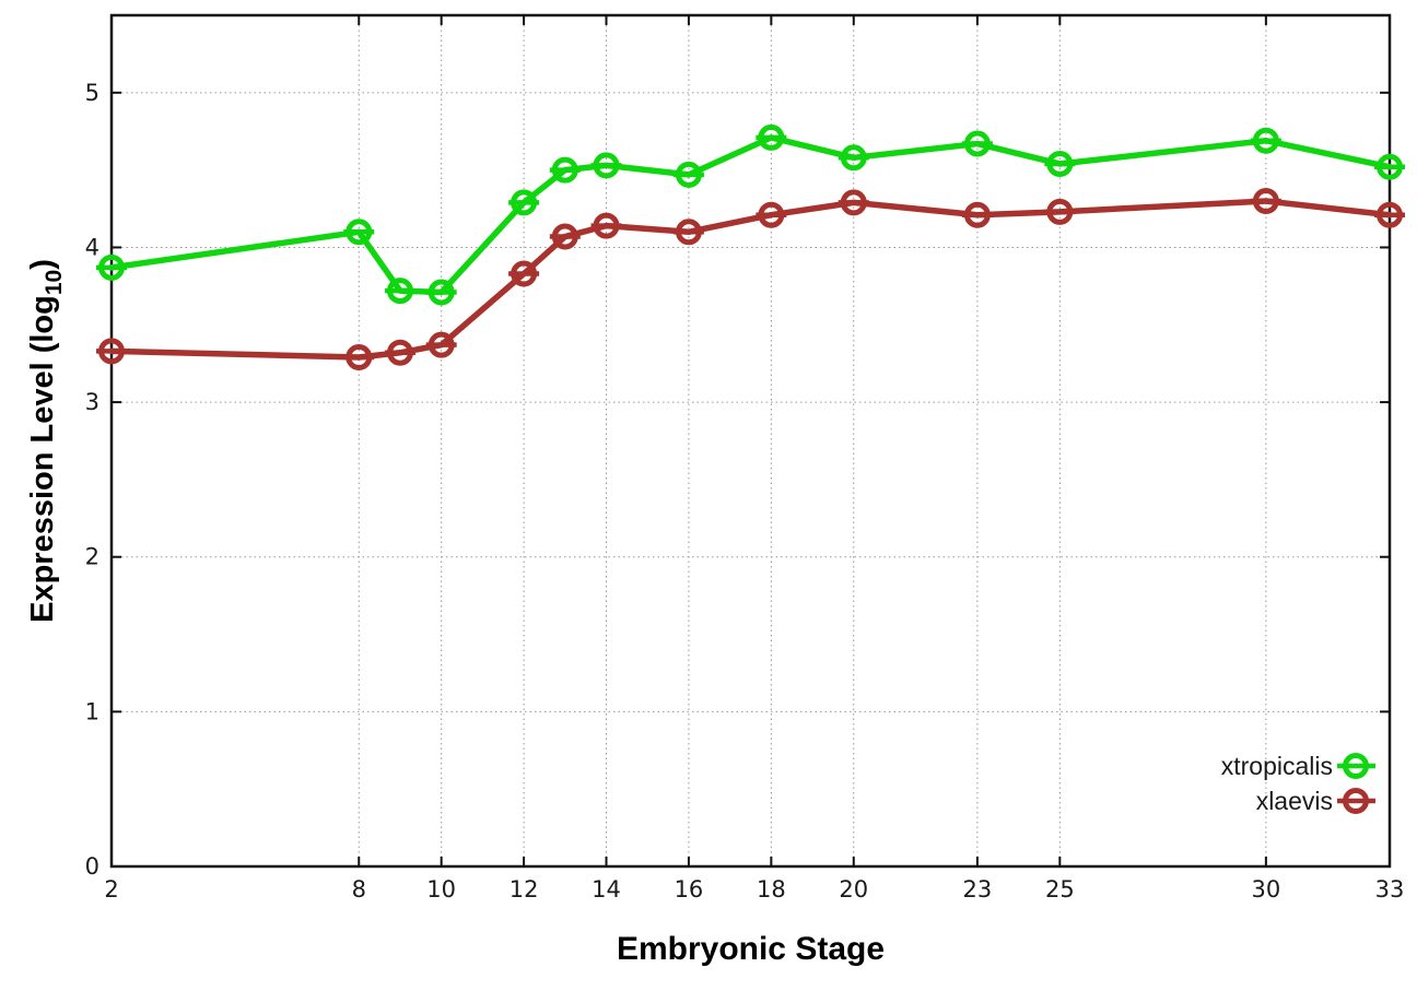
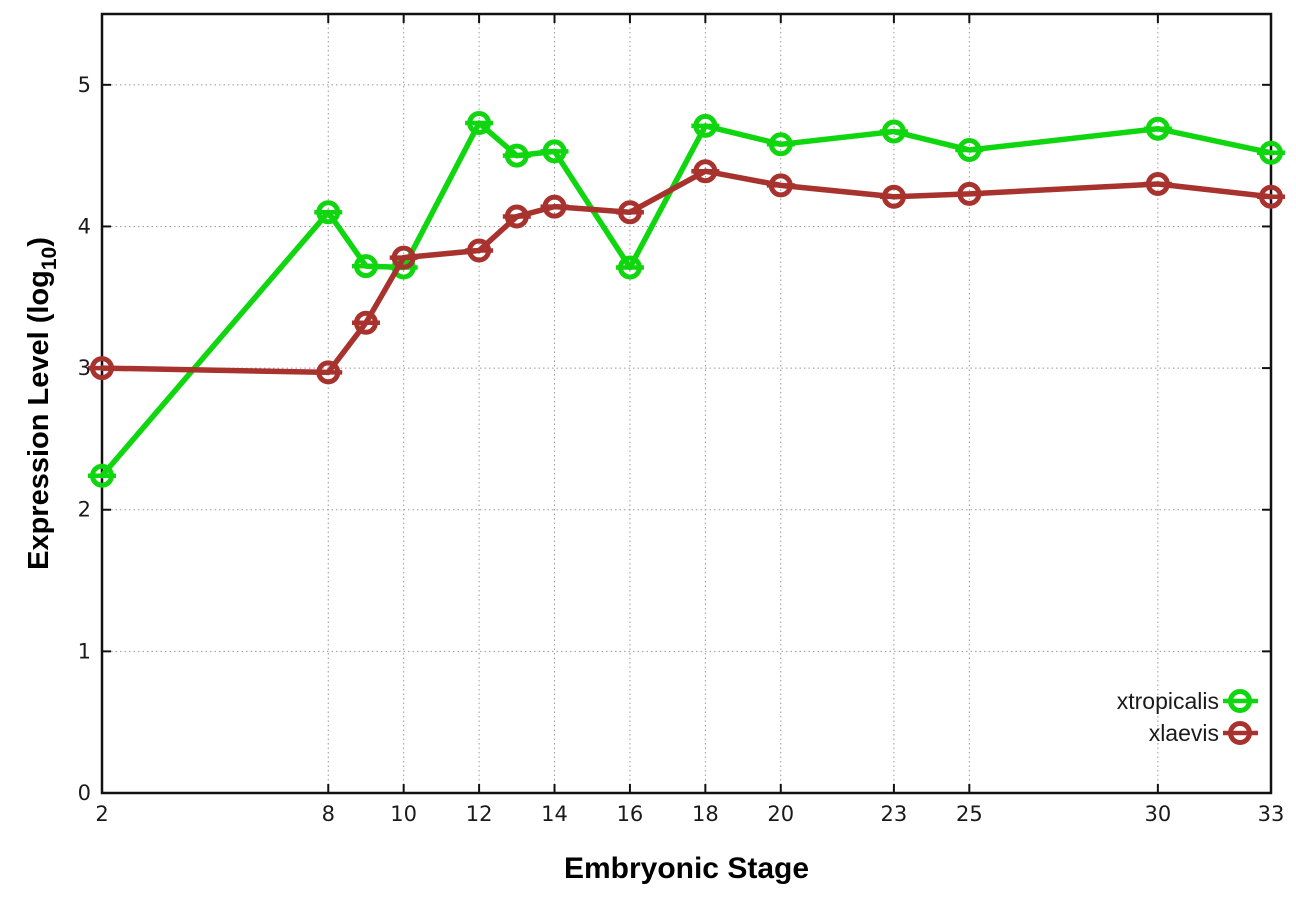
xtropicalis/2: 3.87 -> 2.24
xlaevis/2: 3.33 -> 3.00
xlaevis/8: 3.29 -> 2.97
xlaevis/10: 3.37 -> 3.78
xtropicalis/12: 4.29 -> 4.73
xtropicalis/16: 4.47 -> 3.71
xlaevis/18: 4.21 -> 4.39
